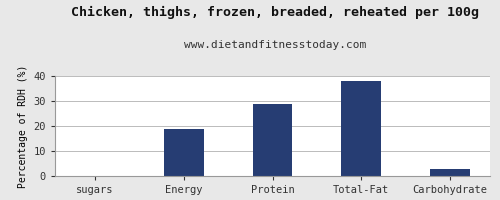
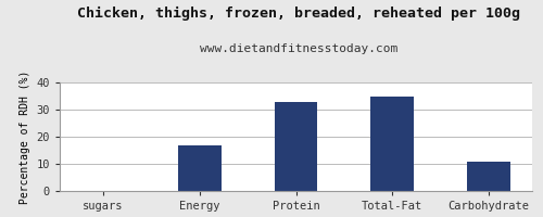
Energy: 19 -> 17
Protein: 29 -> 33
Total-Fat: 38 -> 35
Carbohydrate: 3 -> 11
